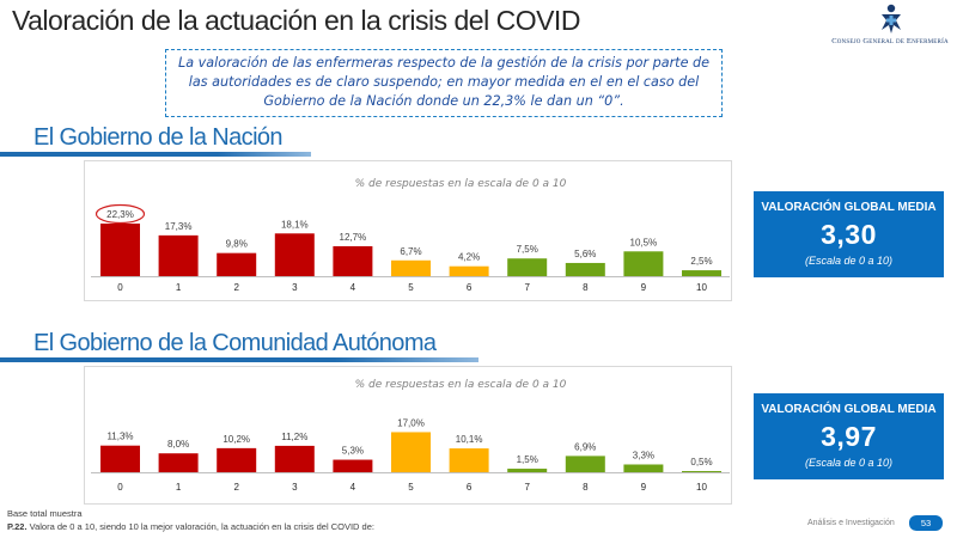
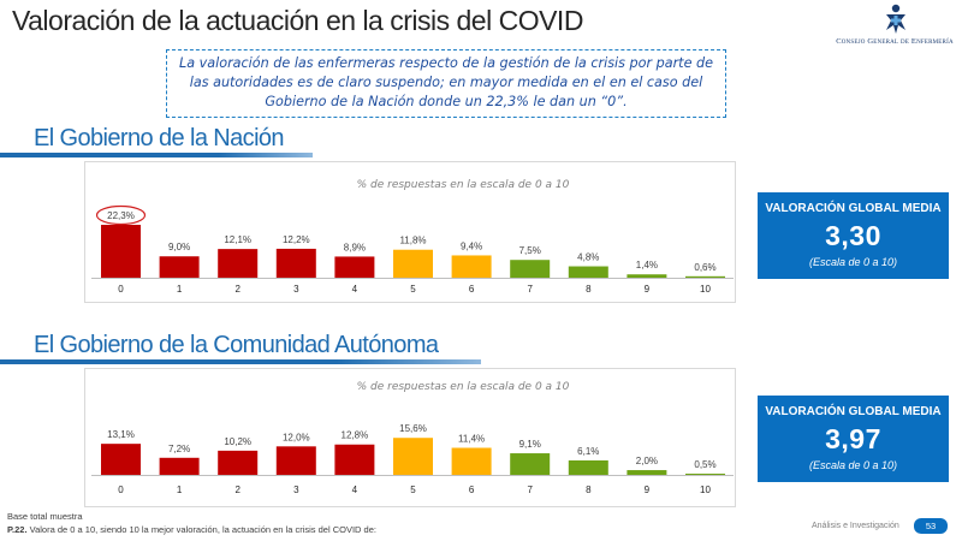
El Gobierno de la Nación/1: 17,3% -> 9,0%
El Gobierno de la Nación/2: 9,8% -> 12,1%
El Gobierno de la Nación/3: 18,1% -> 12,2%
El Gobierno de la Nación/4: 12,7% -> 8,9%
El Gobierno de la Nación/5: 6,7% -> 11,8%
El Gobierno de la Nación/6: 4,2% -> 9,4%
El Gobierno de la Nación/8: 5,6% -> 4,8%
El Gobierno de la Nación/9: 10,5% -> 1,4%
El Gobierno de la Nación/10: 2,5% -> 0,6%
El Gobierno de la Comunidad Autónoma/0: 11,3% -> 13,1%
El Gobierno de la Comunidad Autónoma/1: 8,0% -> 7,2%
El Gobierno de la Comunidad Autónoma/3: 11,2% -> 12,0%
El Gobierno de la Comunidad Autónoma/4: 5,3% -> 12,8%
El Gobierno de la Comunidad Autónoma/5: 17,0% -> 15,6%
El Gobierno de la Comunidad Autónoma/6: 10,1% -> 11,4%
El Gobierno de la Comunidad Autónoma/7: 1,5% -> 9,1%
El Gobierno de la Comunidad Autónoma/8: 6,9% -> 6,1%
El Gobierno de la Comunidad Autónoma/9: 3,3% -> 2,0%
